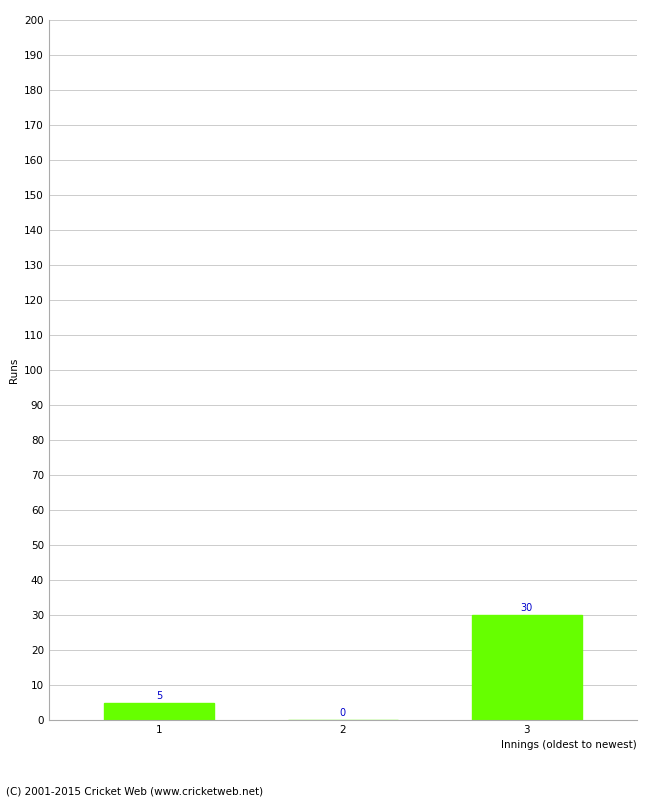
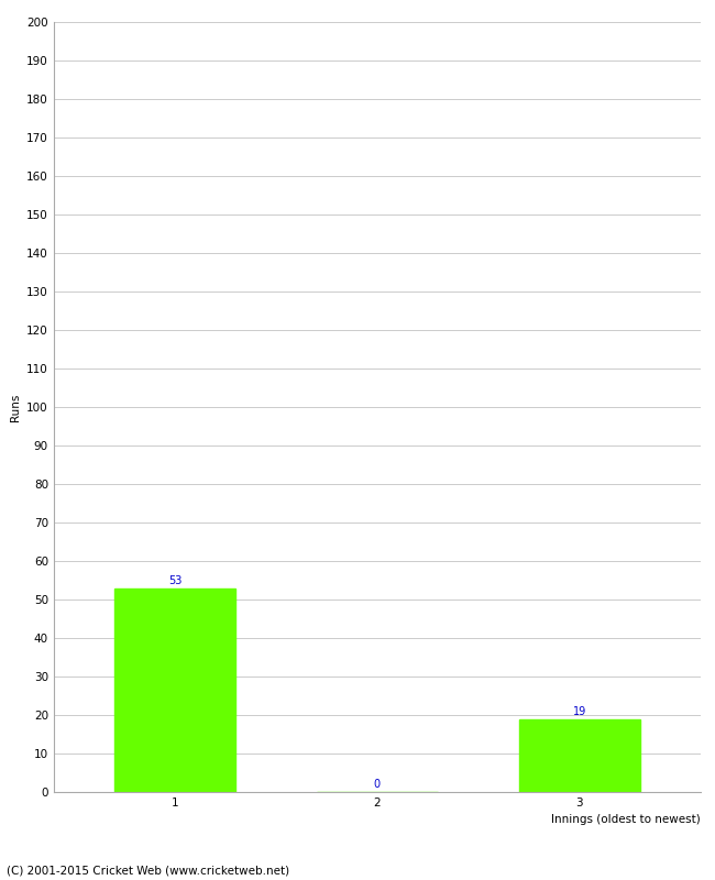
1: 5 -> 53
3: 30 -> 19
